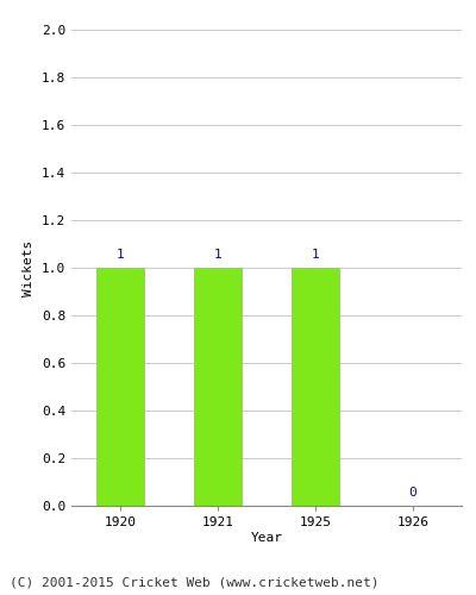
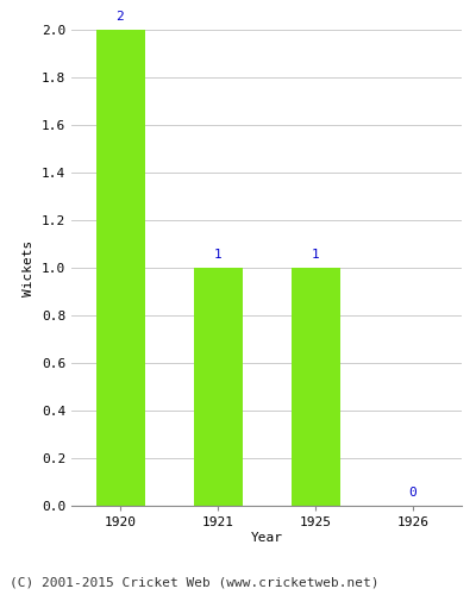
1920: 1 -> 2
